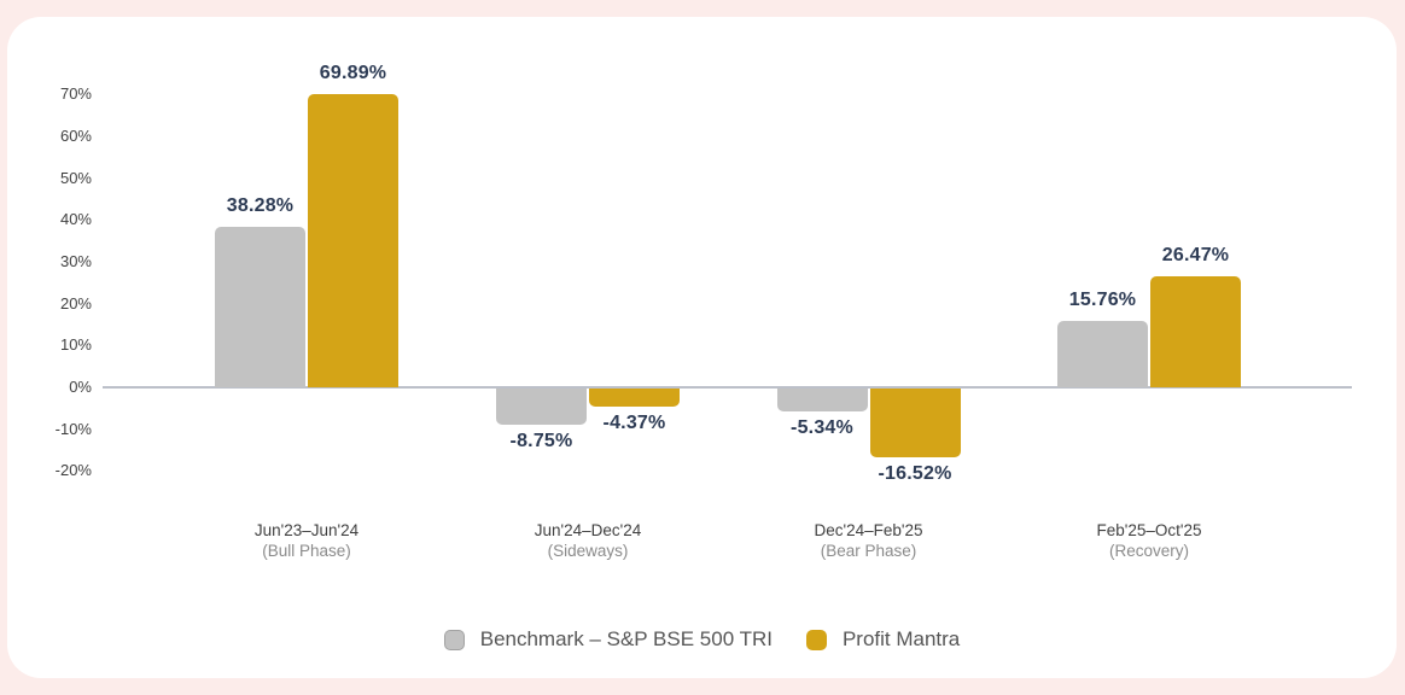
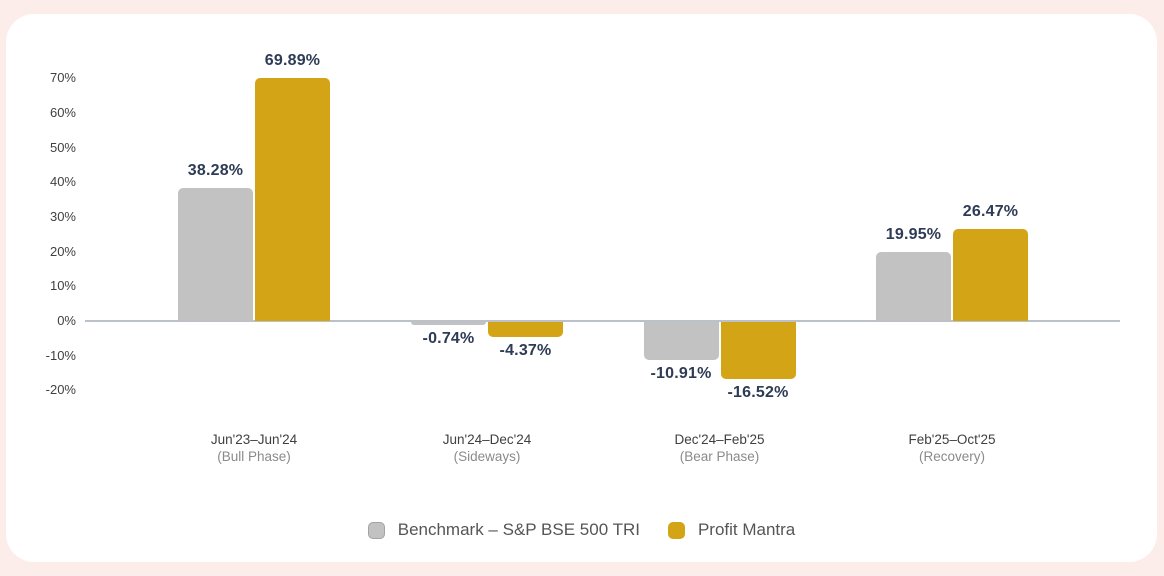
Benchmark – S&P BSE 500 TRI/Jun'24–Dec'24: -8.75% -> -0.74%
Benchmark – S&P BSE 500 TRI/Dec'24–Feb'25: -5.34% -> -10.91%
Benchmark – S&P BSE 500 TRI/Feb'25–Oct'25: 15.76% -> 19.95%
